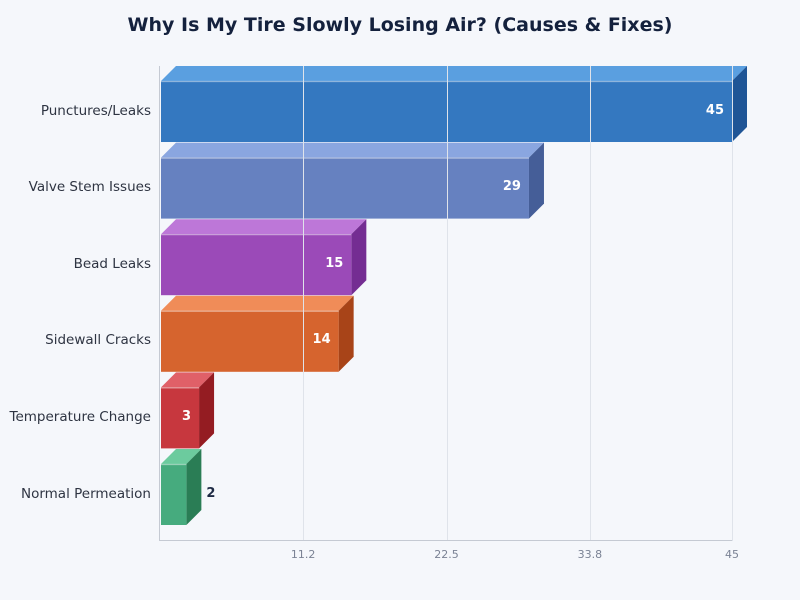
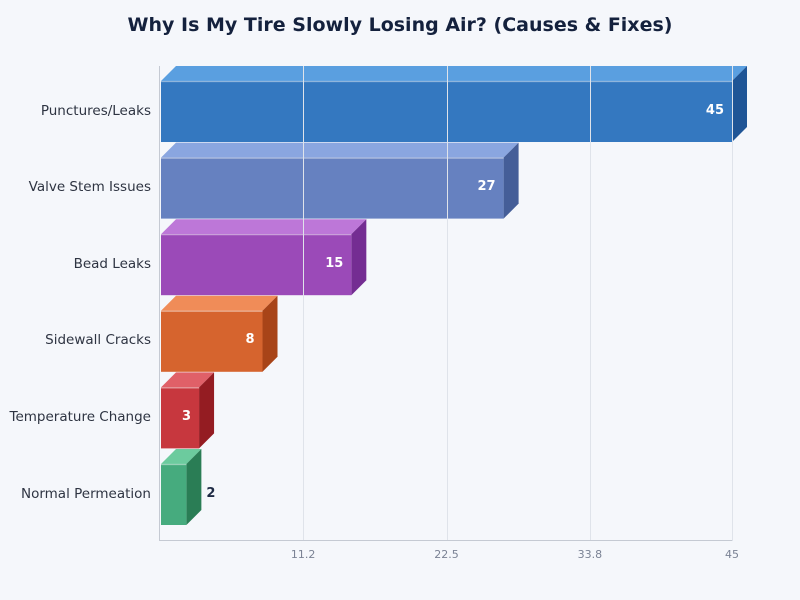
Valve Stem Issues: 29 -> 27
Sidewall Cracks: 14 -> 8
